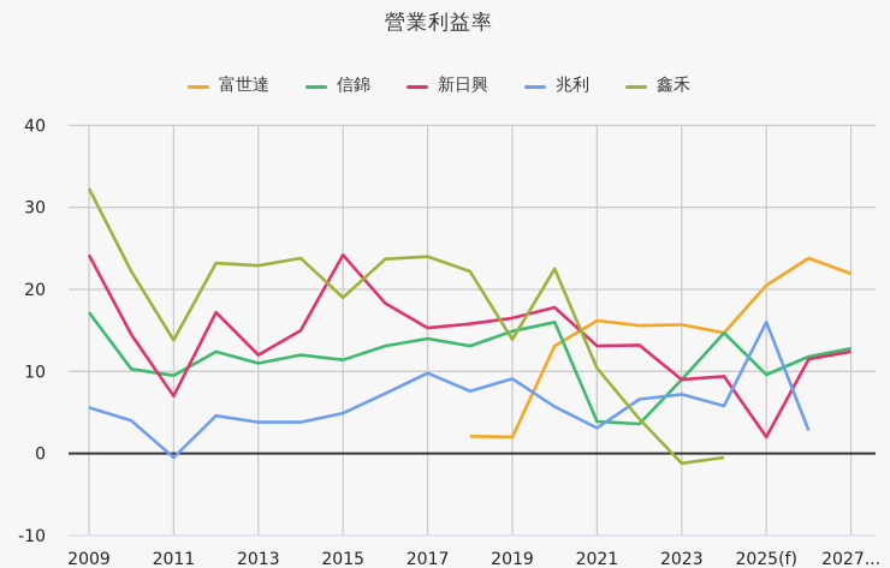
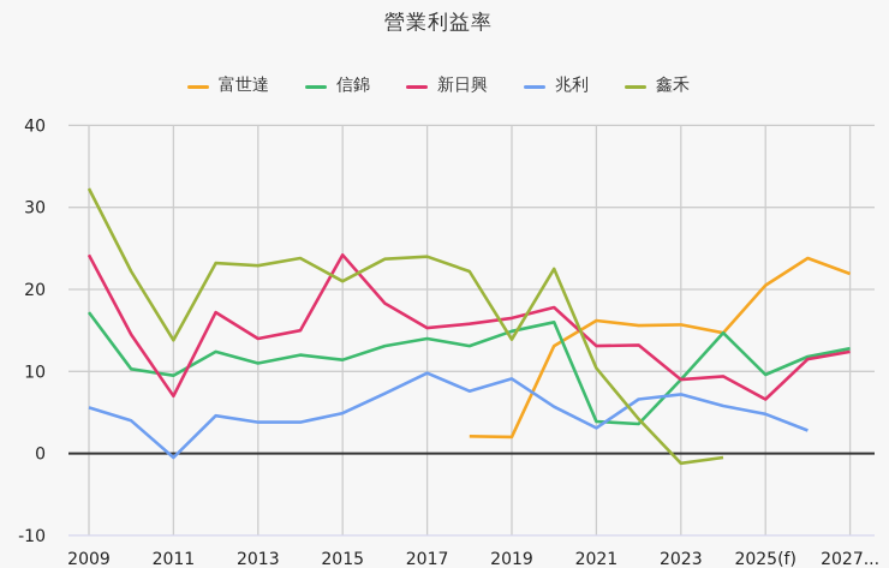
新日興/2013: 12 -> 14
鑫禾/2015: 19 -> 21
新日興/2025(f): 2 -> 7
兆利/2025(f): 16 -> 5
